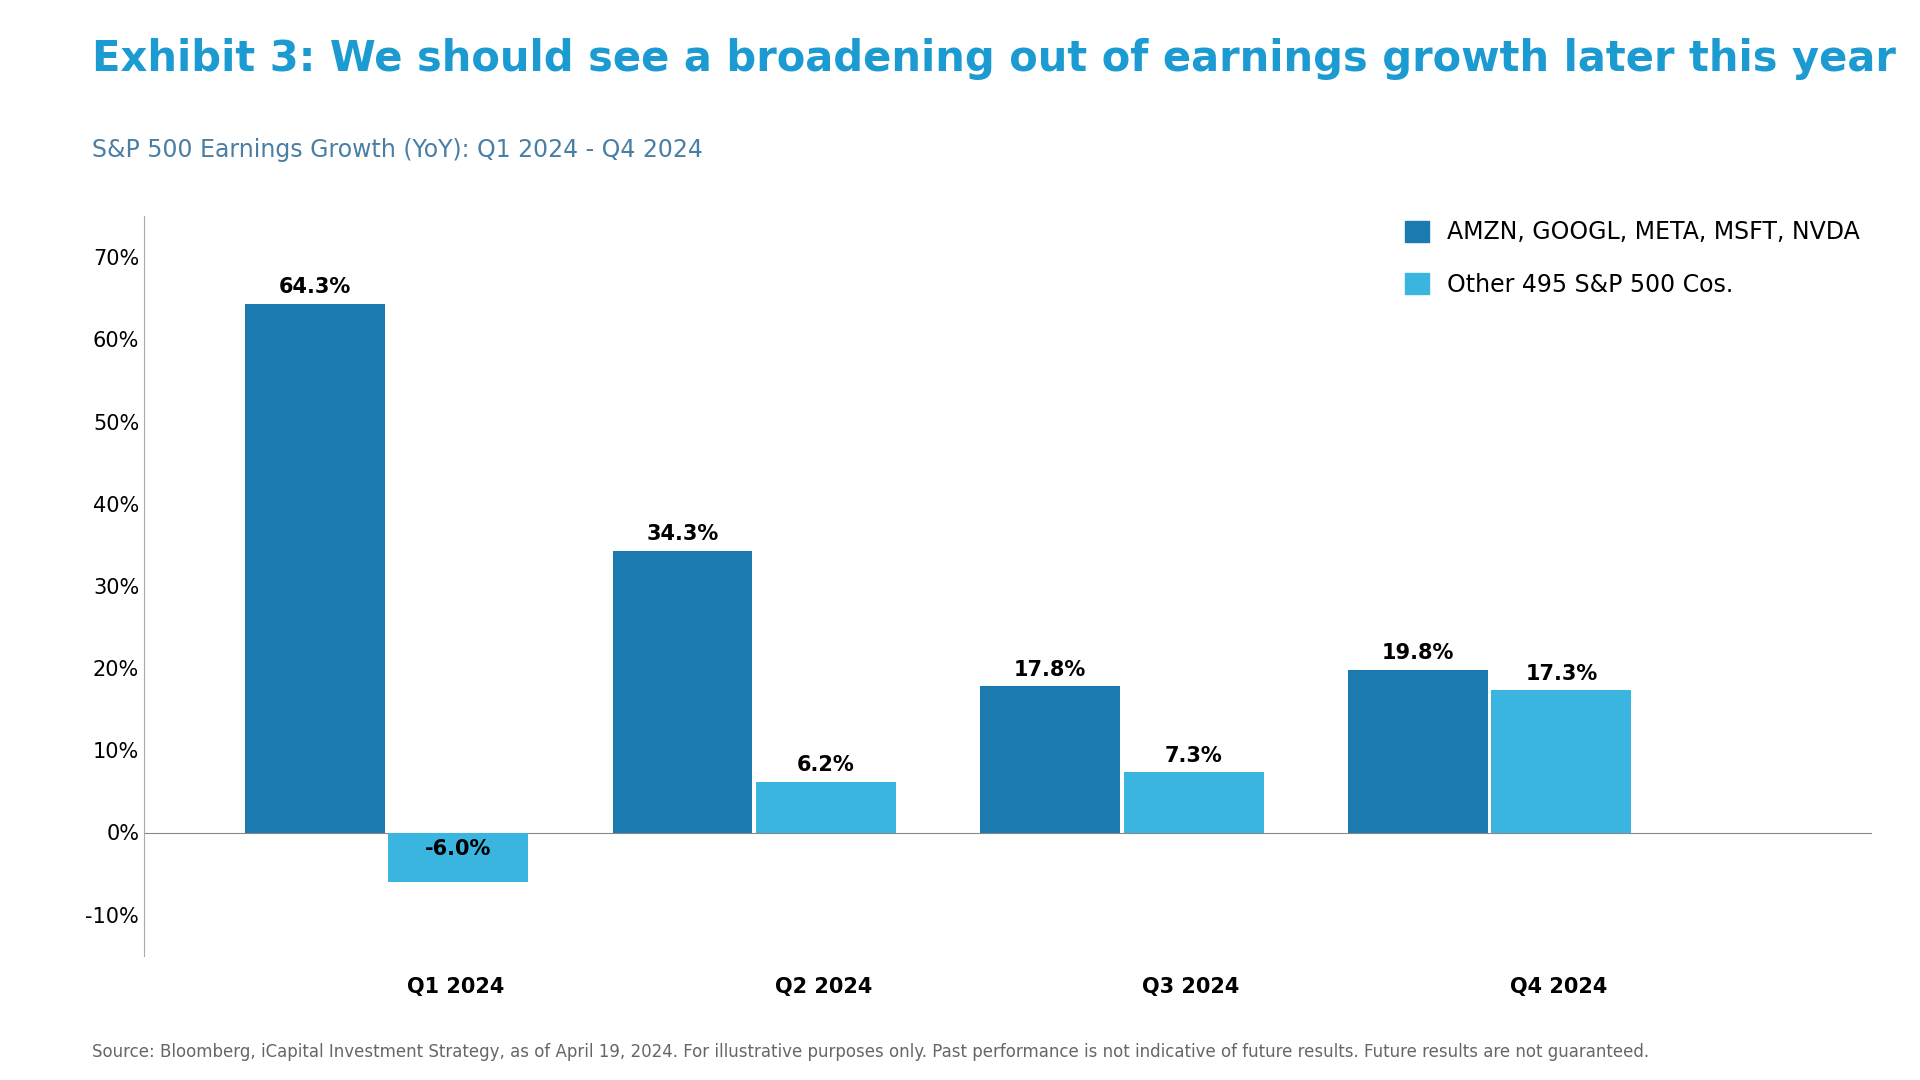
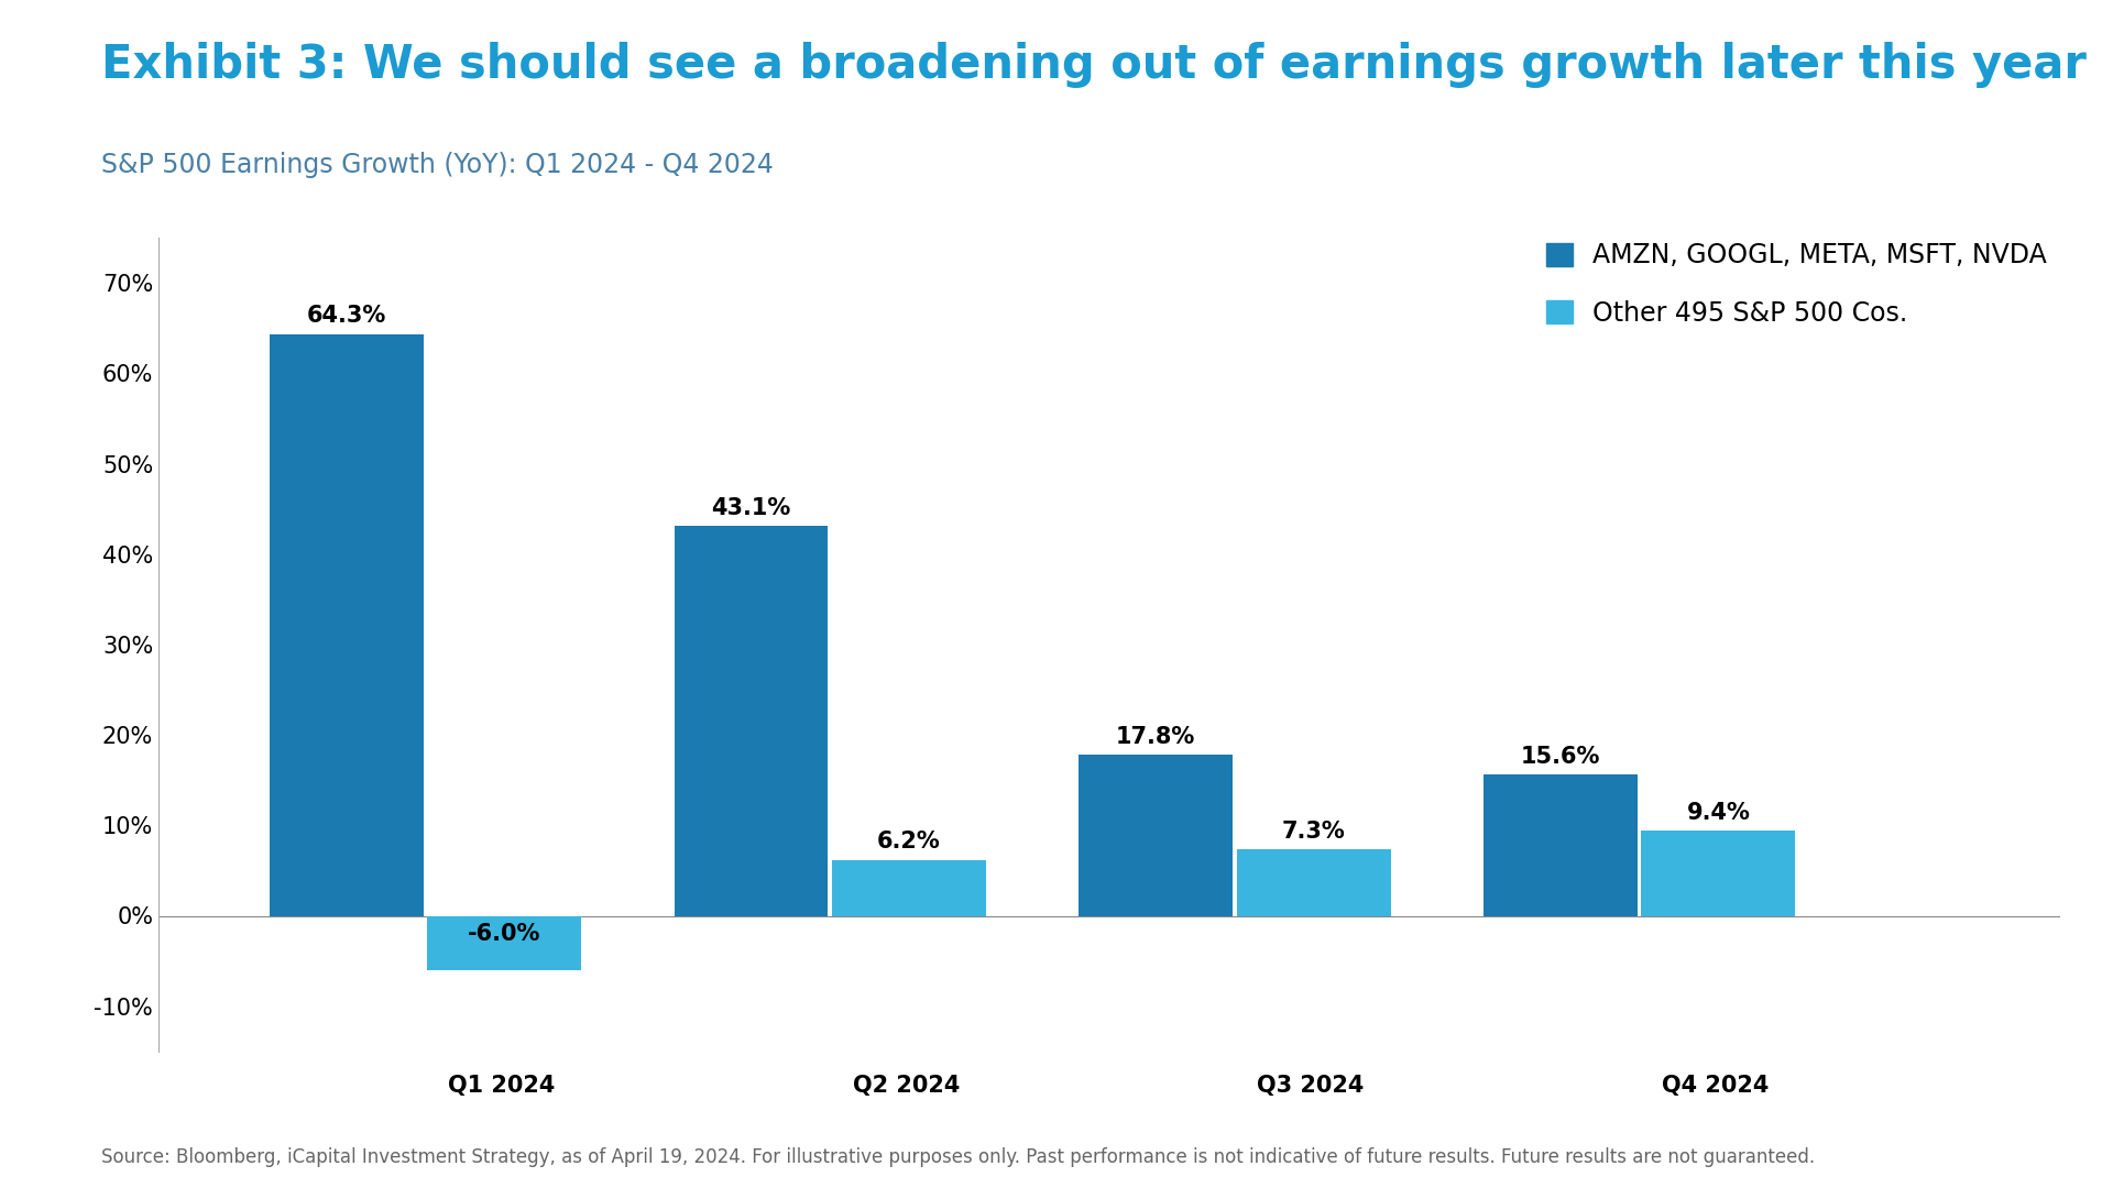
AMZN, GOOGL, META, MSFT, NVDA/Q2 2024: 34.3% -> 43.1%
AMZN, GOOGL, META, MSFT, NVDA/Q4 2024: 19.8% -> 15.6%
Other 495 S&P 500 Cos./Q4 2024: 17.3% -> 9.4%
